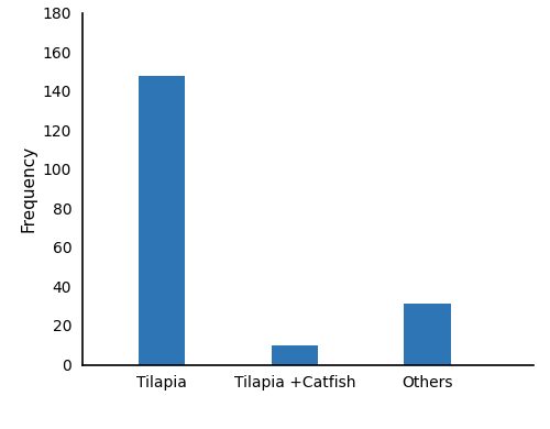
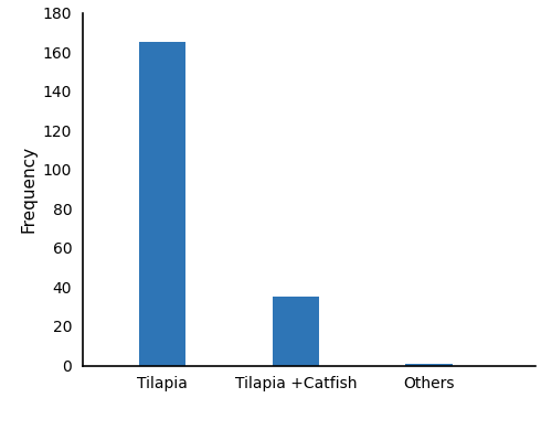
Tilapia: 148 -> 165
Tilapia +Catfish: 10 -> 35
Others: 31 -> 1
